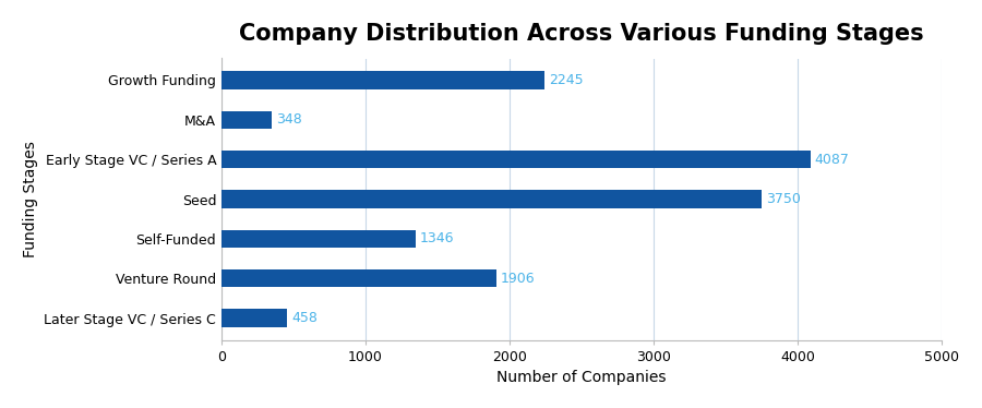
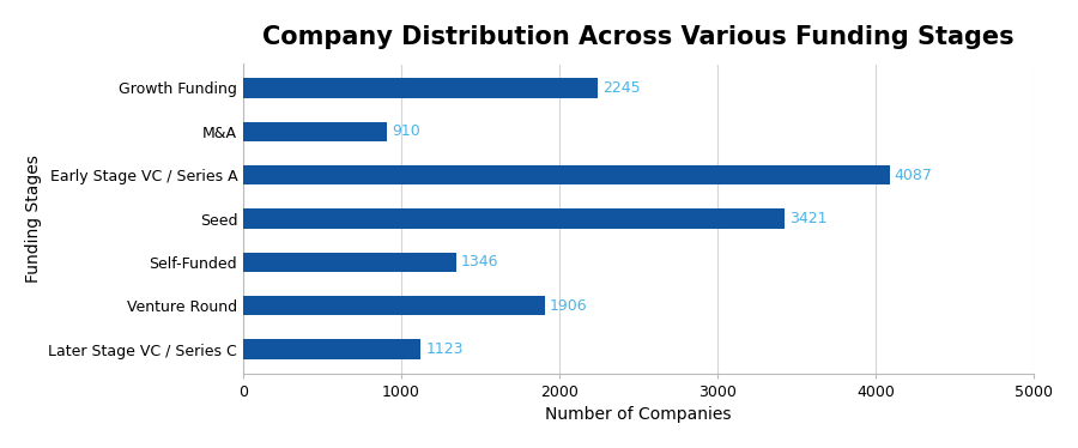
M&A: 348 -> 910
Seed: 3750 -> 3421
Later Stage VC / Series C: 458 -> 1123
